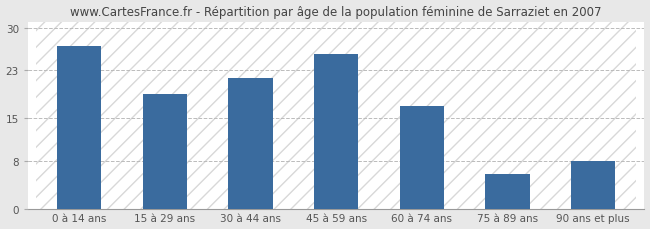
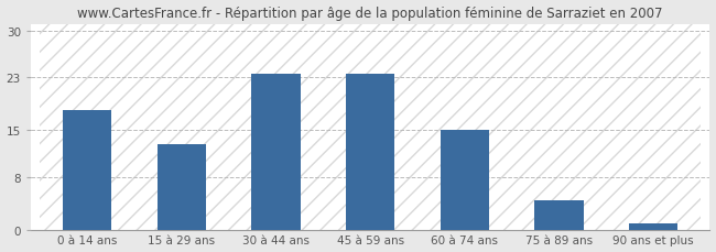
0 à 14 ans: 27.0 -> 18.0
15 à 29 ans: 19.0 -> 13.0
30 à 44 ans: 21.6 -> 23.5
45 à 59 ans: 25.6 -> 23.5
60 à 74 ans: 17.0 -> 15.0
75 à 89 ans: 5.8 -> 4.5
90 ans et plus: 8.0 -> 1.0
